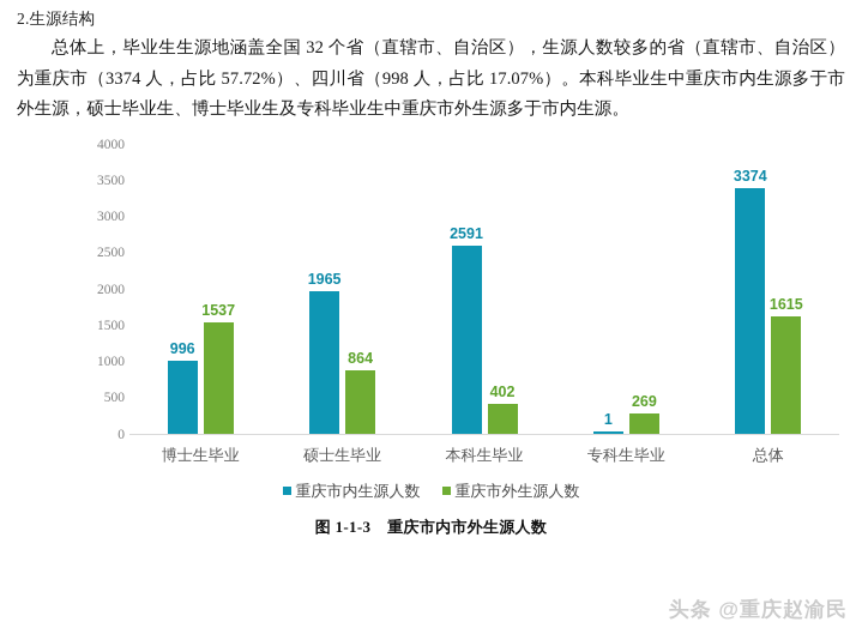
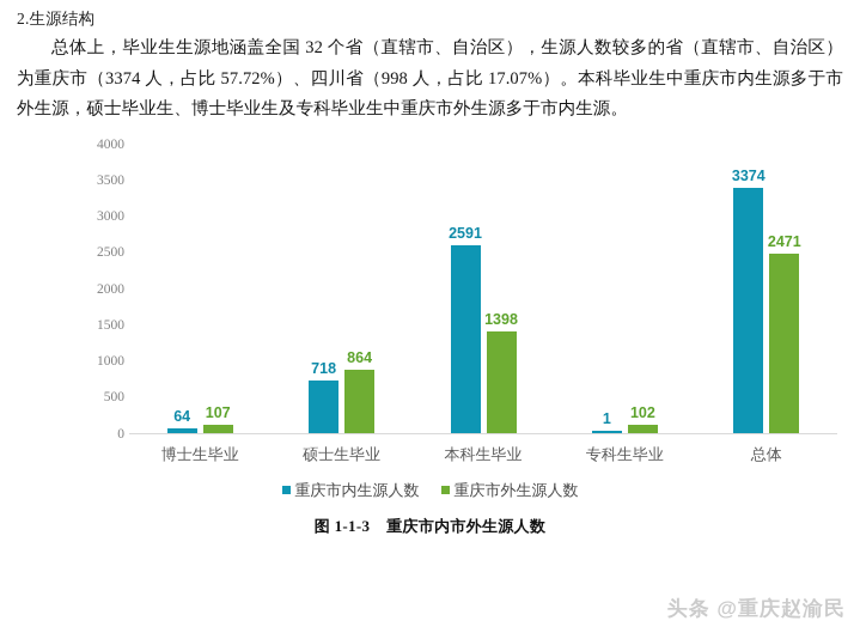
重庆市内生源人数/博士生毕业: 996 -> 64
重庆市外生源人数/博士生毕业: 1537 -> 107
重庆市内生源人数/硕士生毕业: 1965 -> 718
重庆市外生源人数/本科生毕业: 402 -> 1398
重庆市外生源人数/专科生毕业: 269 -> 102
重庆市外生源人数/总体: 1615 -> 2471
